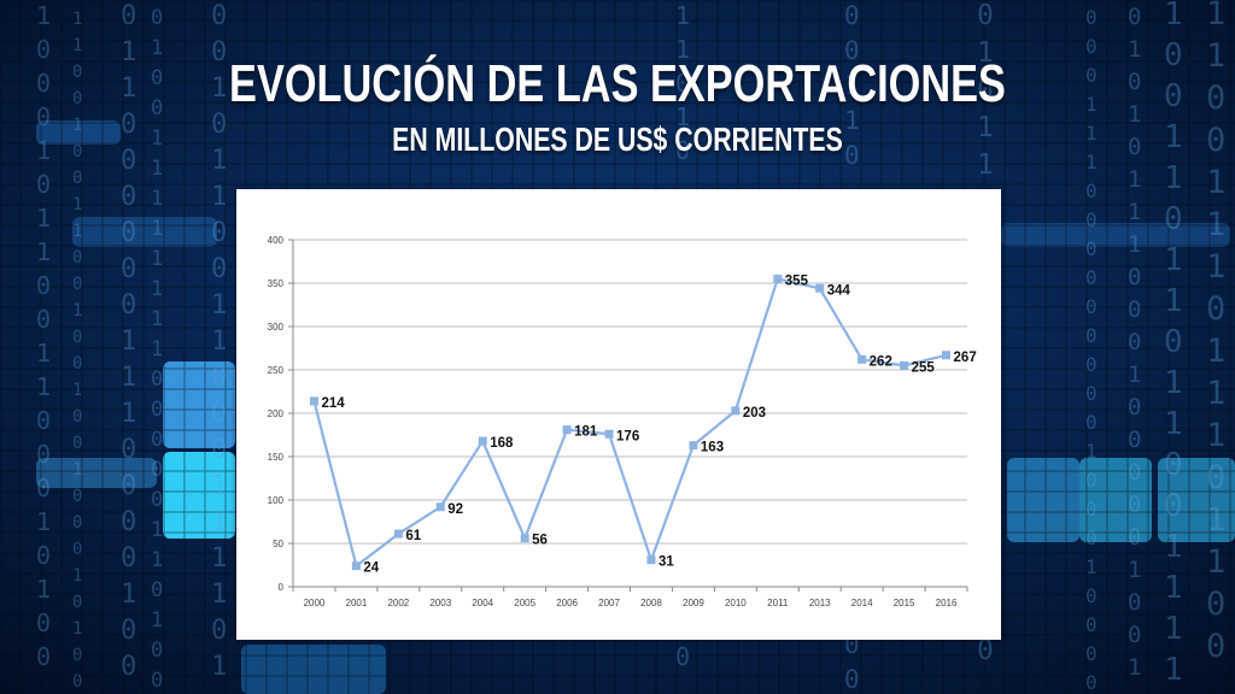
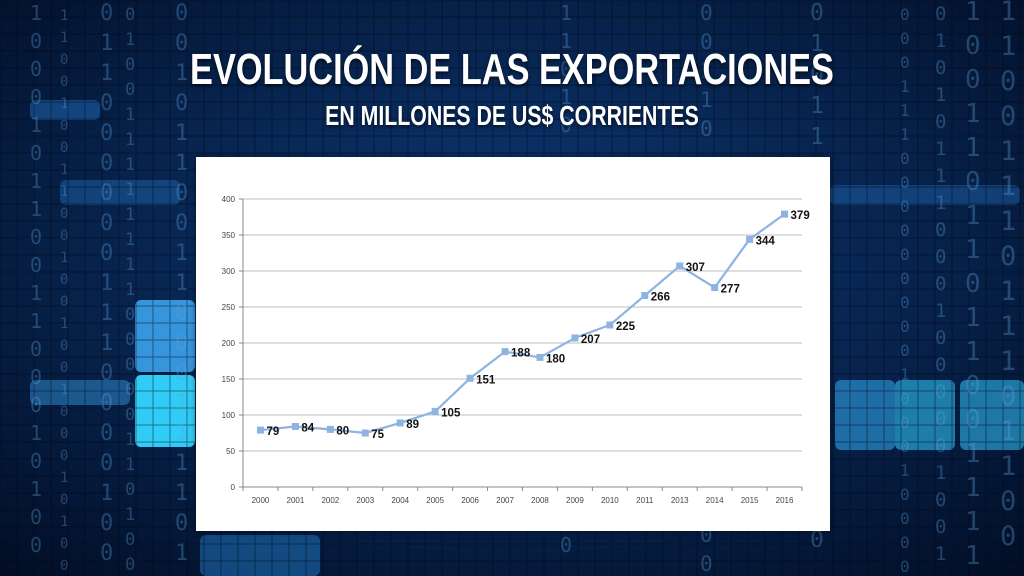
2000: 214 -> 79
2001: 24 -> 84
2002: 61 -> 80
2003: 92 -> 75
2004: 168 -> 89
2005: 56 -> 105
2006: 181 -> 151
2007: 176 -> 188
2008: 31 -> 180
2009: 163 -> 207
2010: 203 -> 225
2011: 355 -> 266
2013: 344 -> 307
2014: 262 -> 277
2015: 255 -> 344
2016: 267 -> 379
